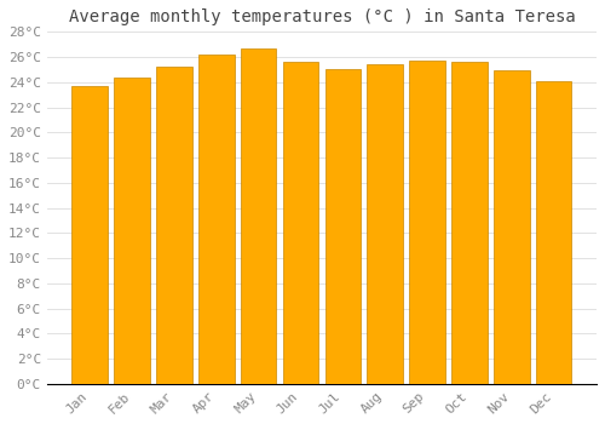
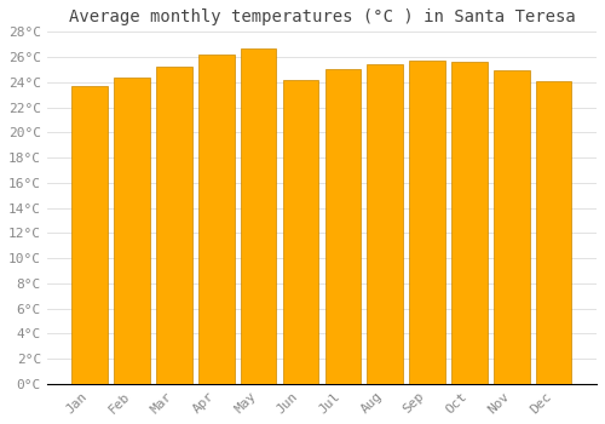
Jun: 25.6°C -> 24.2°C
